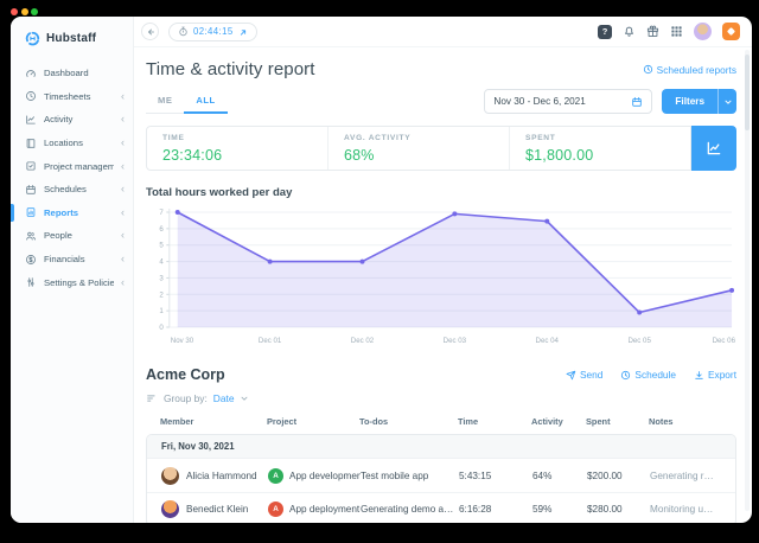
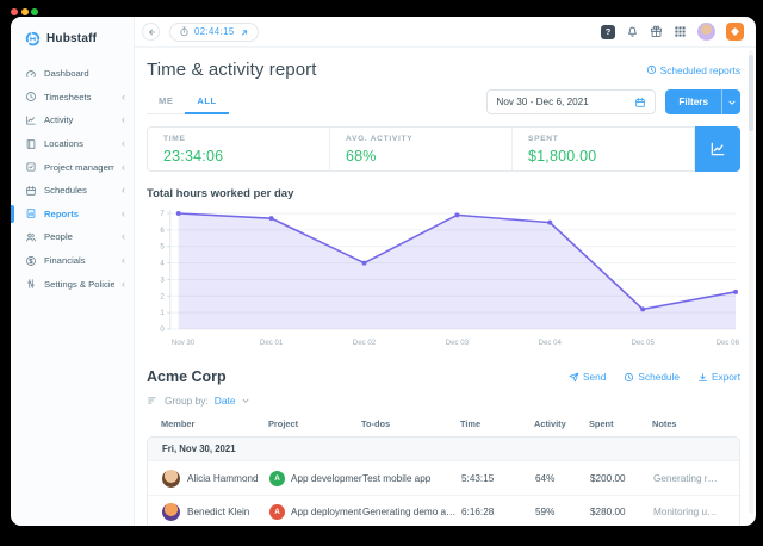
Dec 01: 4.0 -> 6.7
Dec 05: 0.9 -> 1.2
